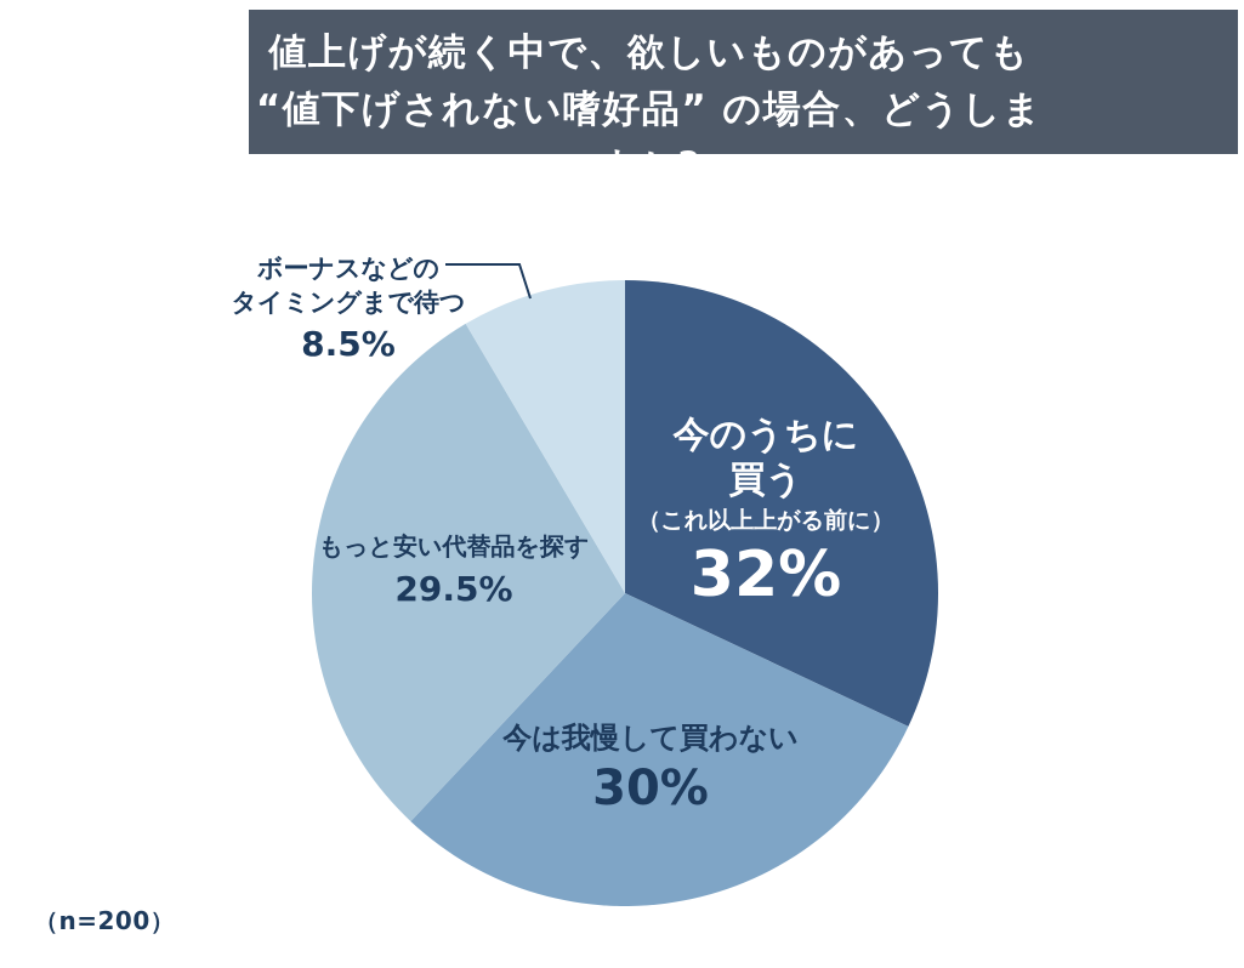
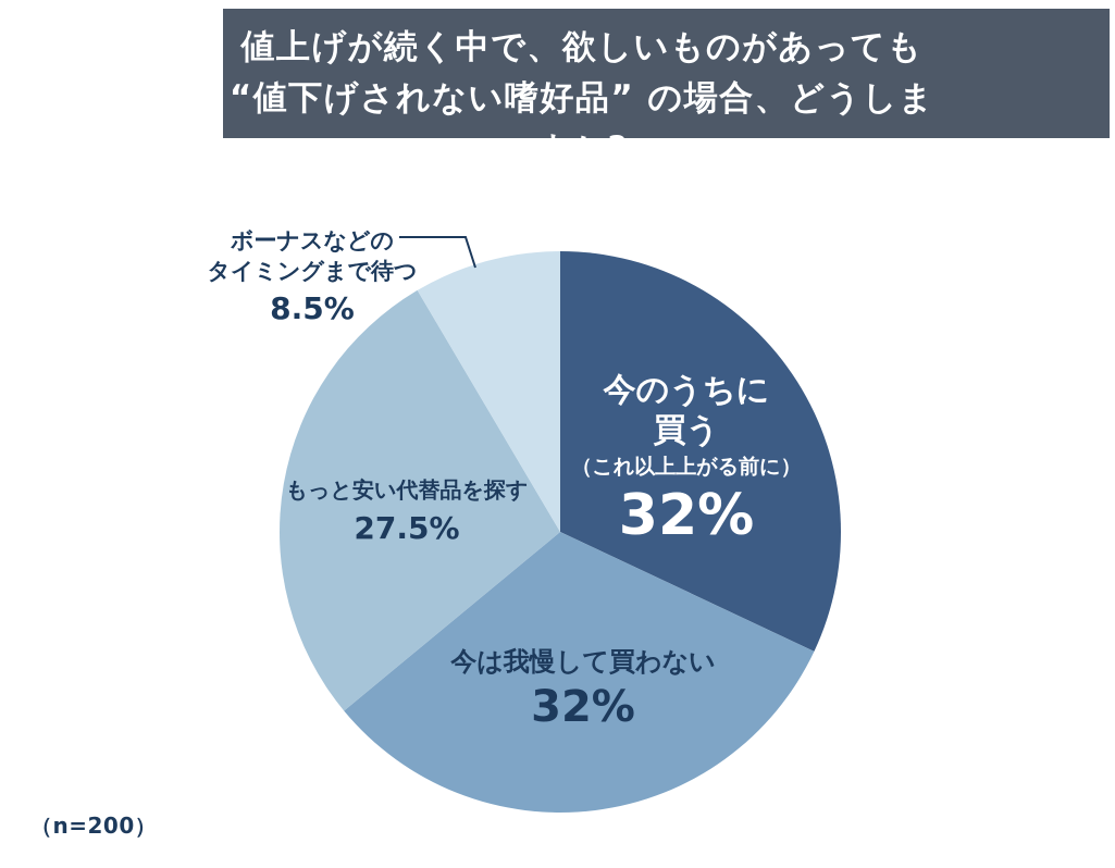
今は我慢して買わない: 30% -> 32%
もっと安い代替品を探す: 29.5% -> 27.5%
